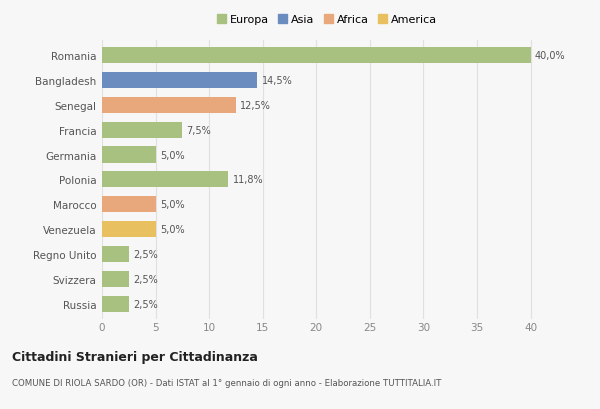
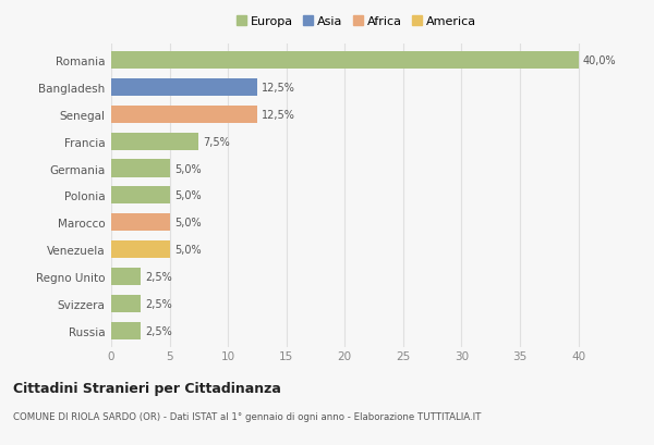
Bangladesh: 14,5% -> 12,5%
Polonia: 11,8% -> 5,0%
